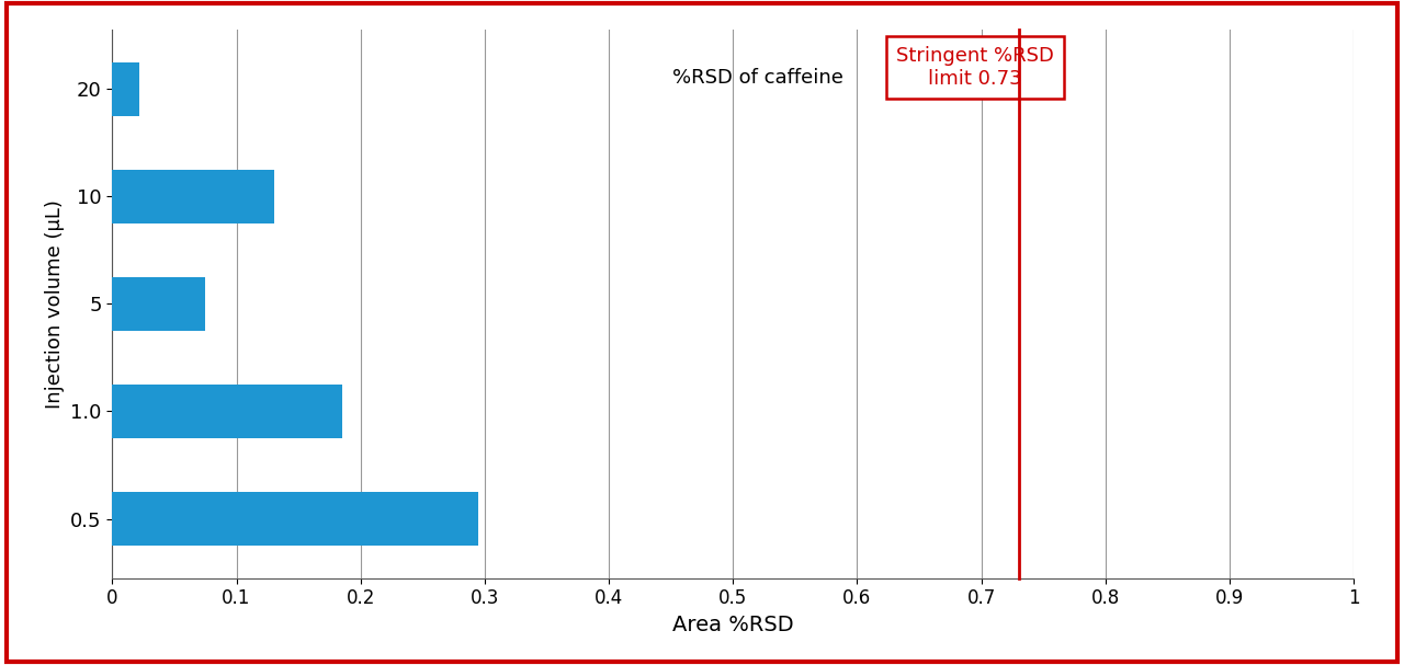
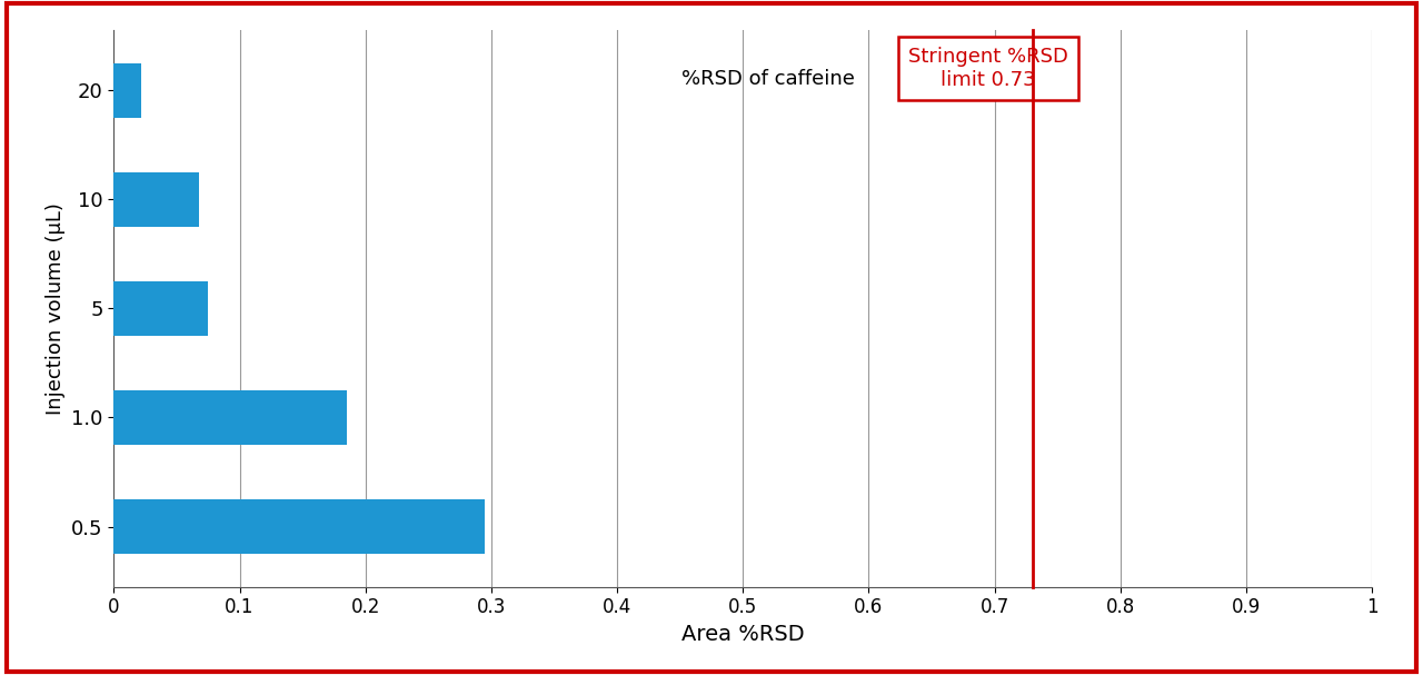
10: 0.130 -> 0.068
